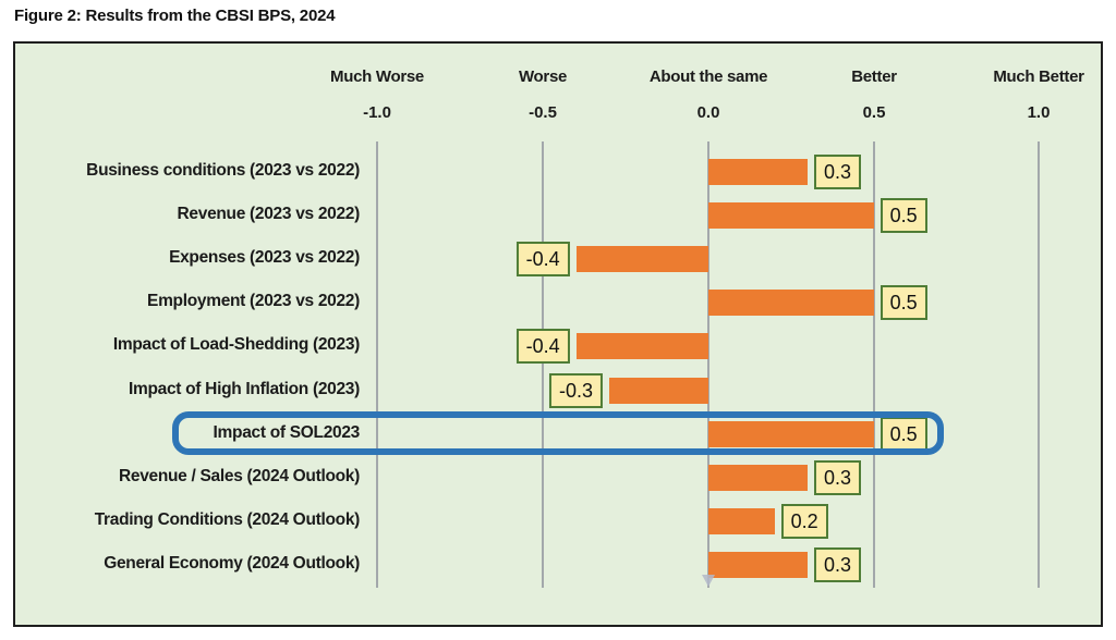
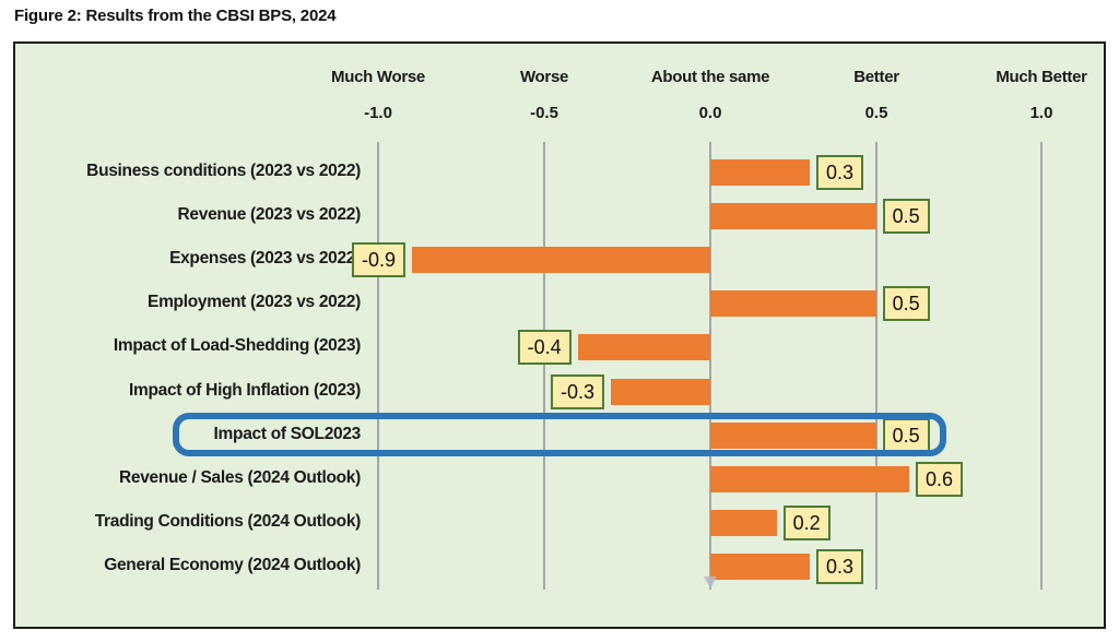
Expenses (2023 vs 2022): -0.4 -> -0.9
Revenue / Sales (2024 Outlook): 0.3 -> 0.6
